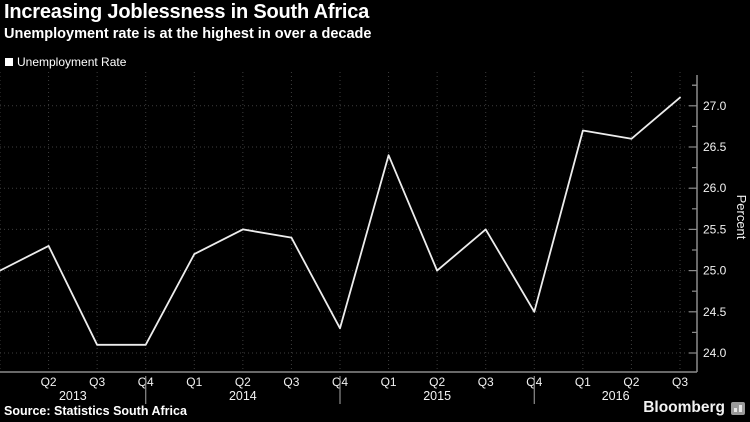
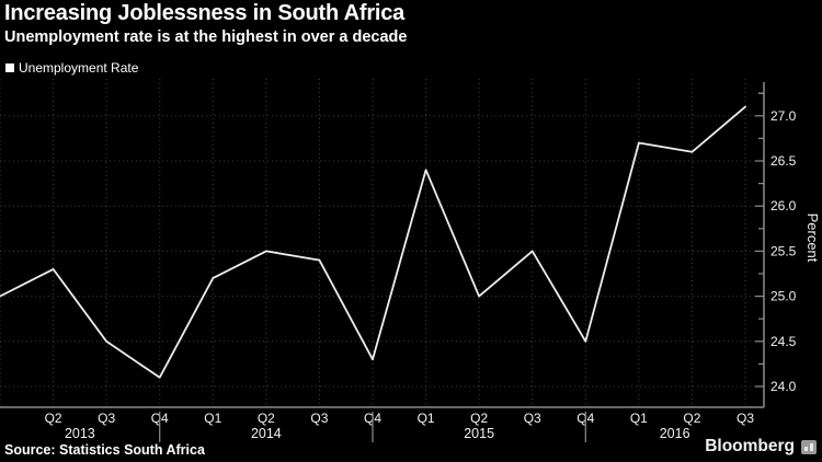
Q3 2013: 24.1 -> 24.5
